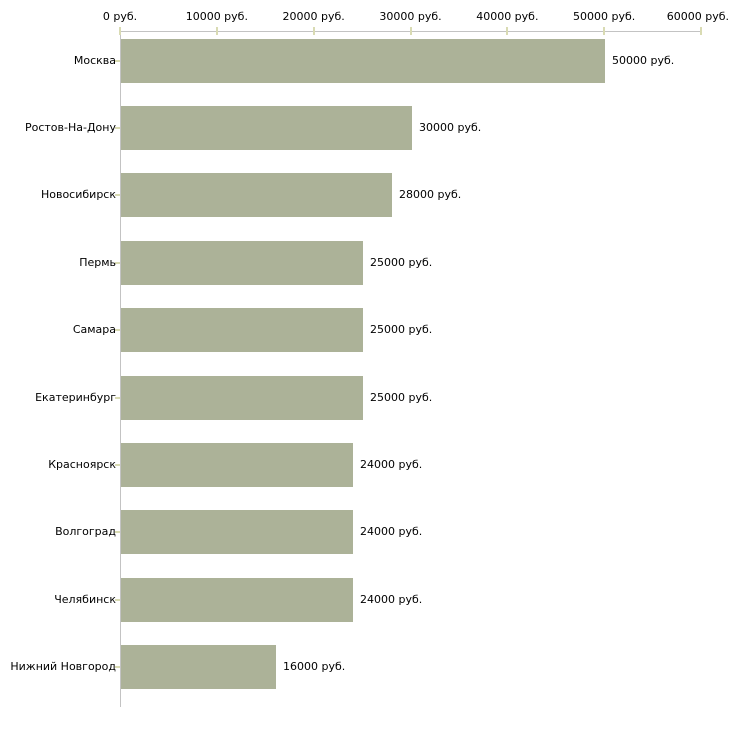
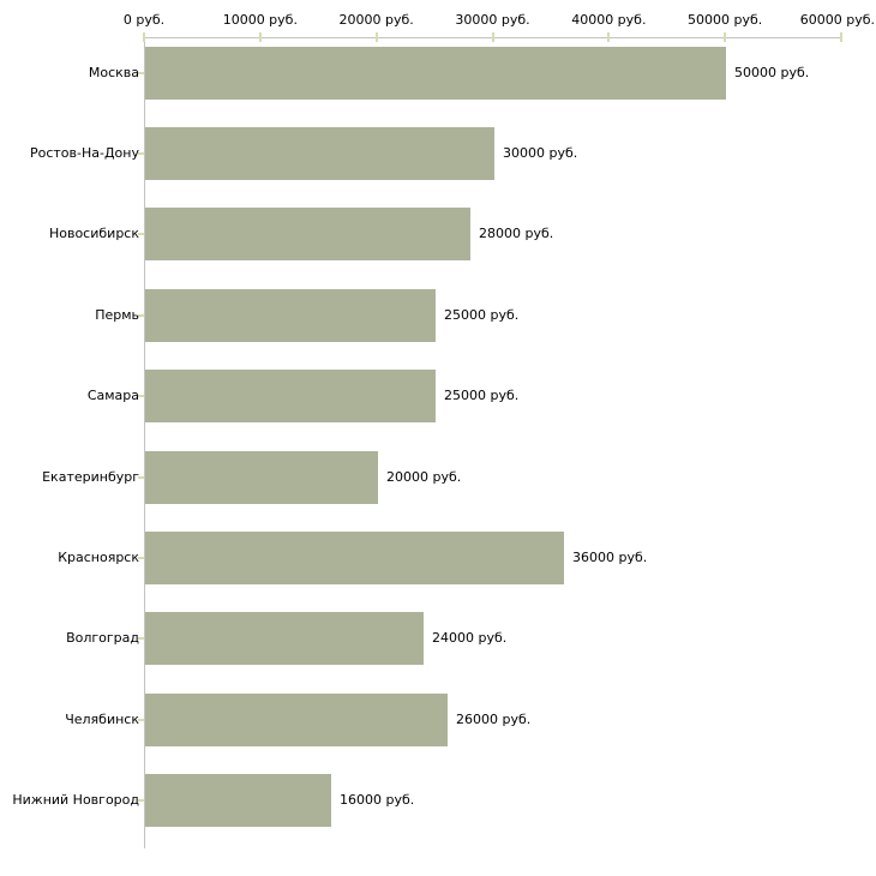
Екатеринбург: 25000 -> 20000
Красноярск: 24000 -> 36000
Челябинск: 24000 -> 26000
